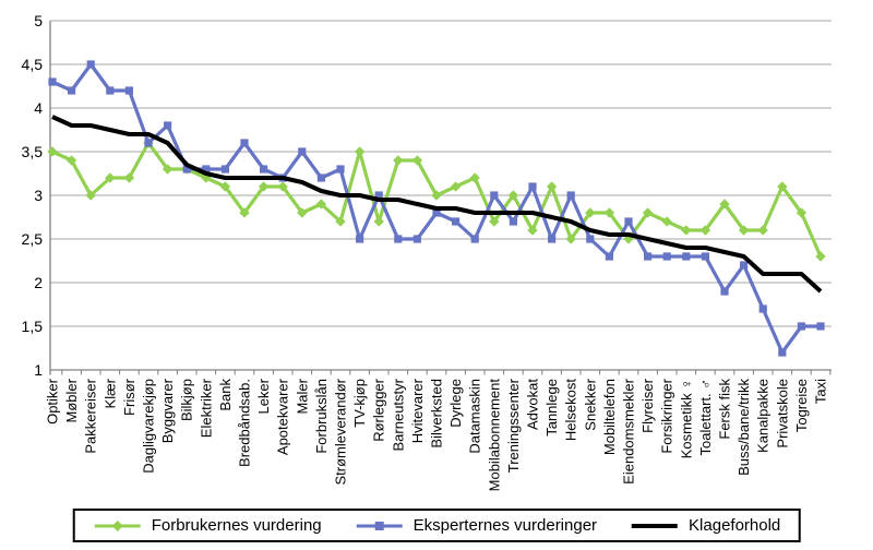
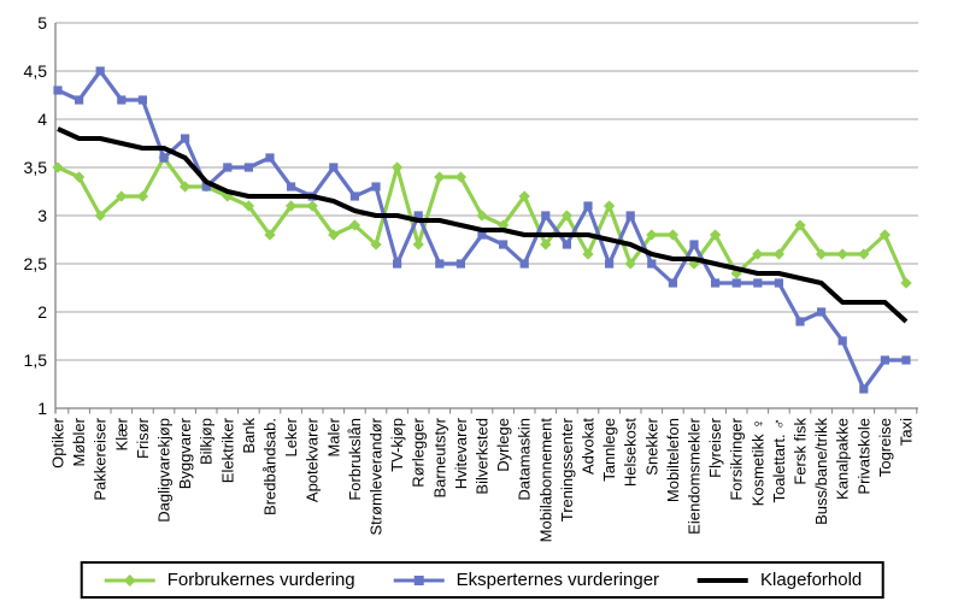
Eksperternes vurderinger/Elektriker: 3.3 -> 3.5
Eksperternes vurderinger/Bank: 3.3 -> 3.5
Forbrukernes vurdering/Dyrlege: 3.1 -> 2.9
Forbrukernes vurdering/Forsikringer: 2.7 -> 2.4
Eksperternes vurderinger/Buss/bane/trikk: 2.2 -> 2.0
Forbrukernes vurdering/Privatskole: 3.1 -> 2.6
